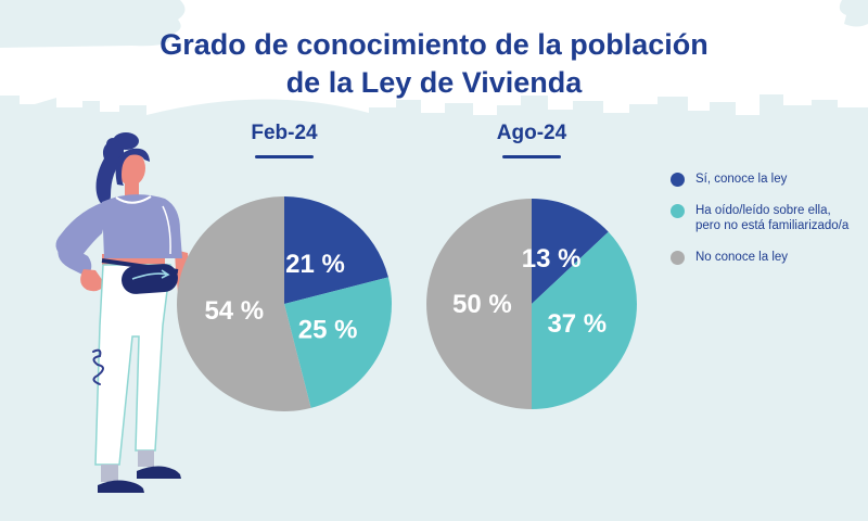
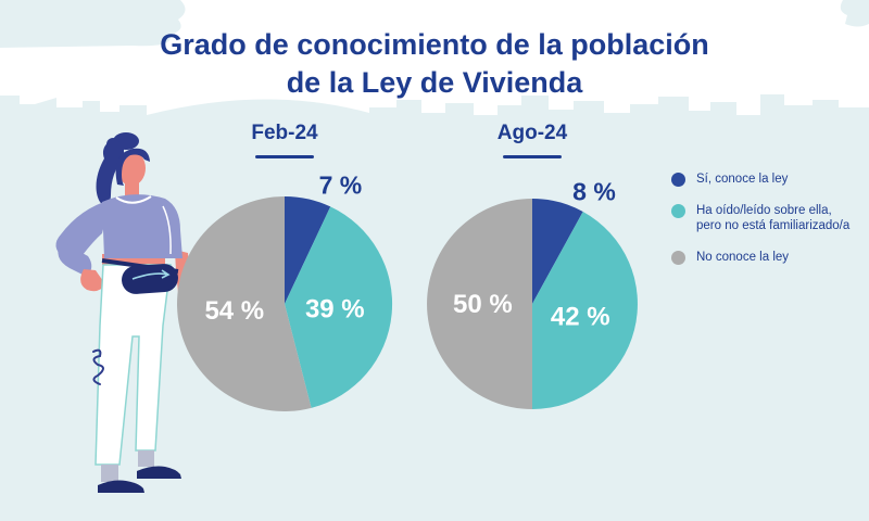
Feb-24/Sí, conoce la ley: 21 -> 7
Feb-24/Ha oído/leído sobre ella, pero no está familiarizado/a: 25 -> 39
Ago-24/Sí, conoce la ley: 13 -> 8
Ago-24/Ha oído/leído sobre ella, pero no está familiarizado/a: 37 -> 42
